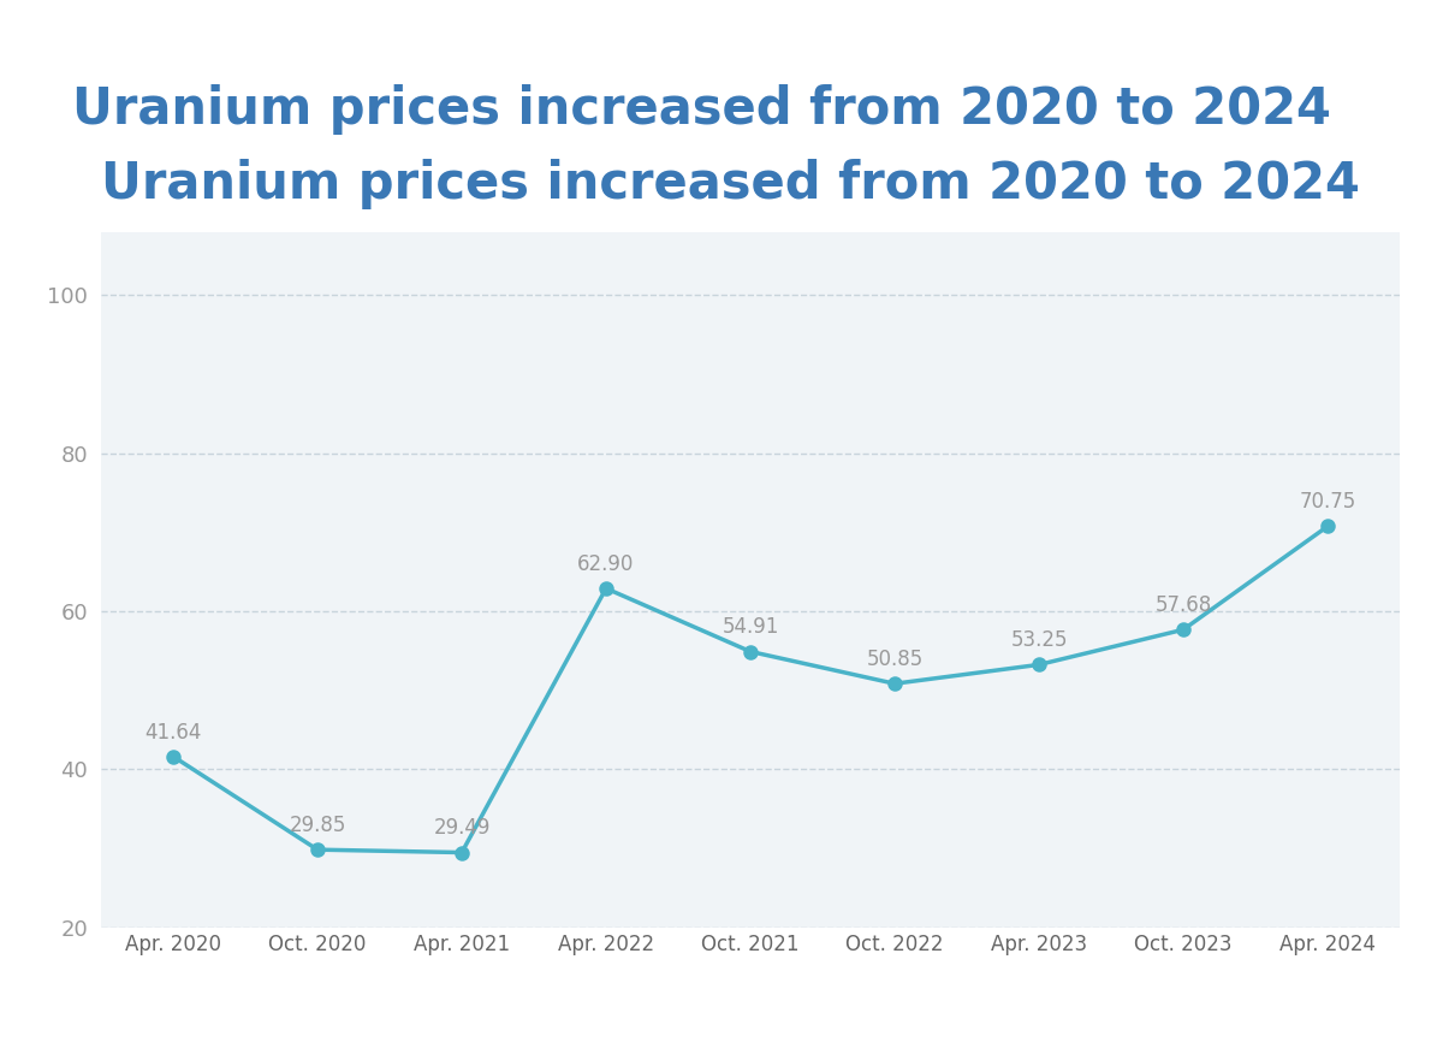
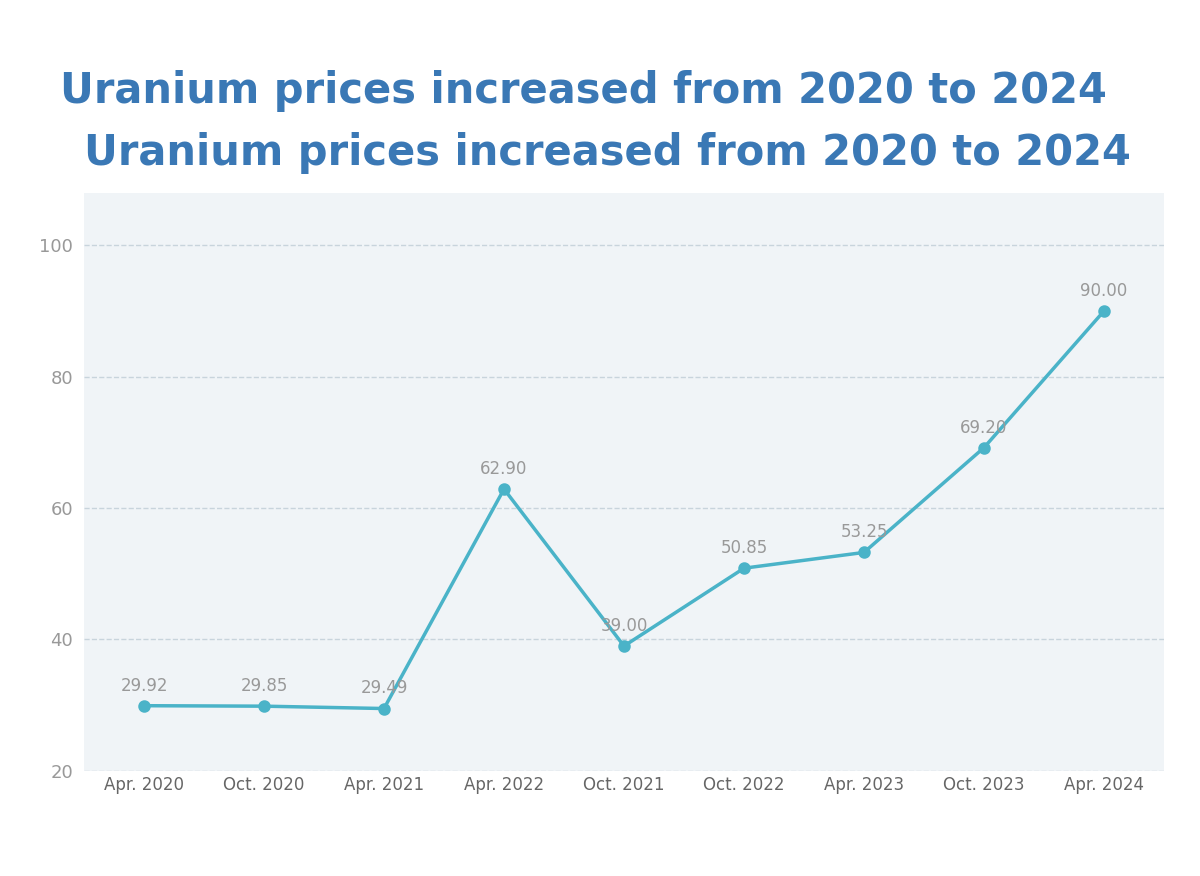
Apr. 2020: 41.64 -> 29.92
Oct. 2021: 54.91 -> 39.00
Oct. 2023: 57.68 -> 69.20
Apr. 2024: 70.75 -> 90.00
